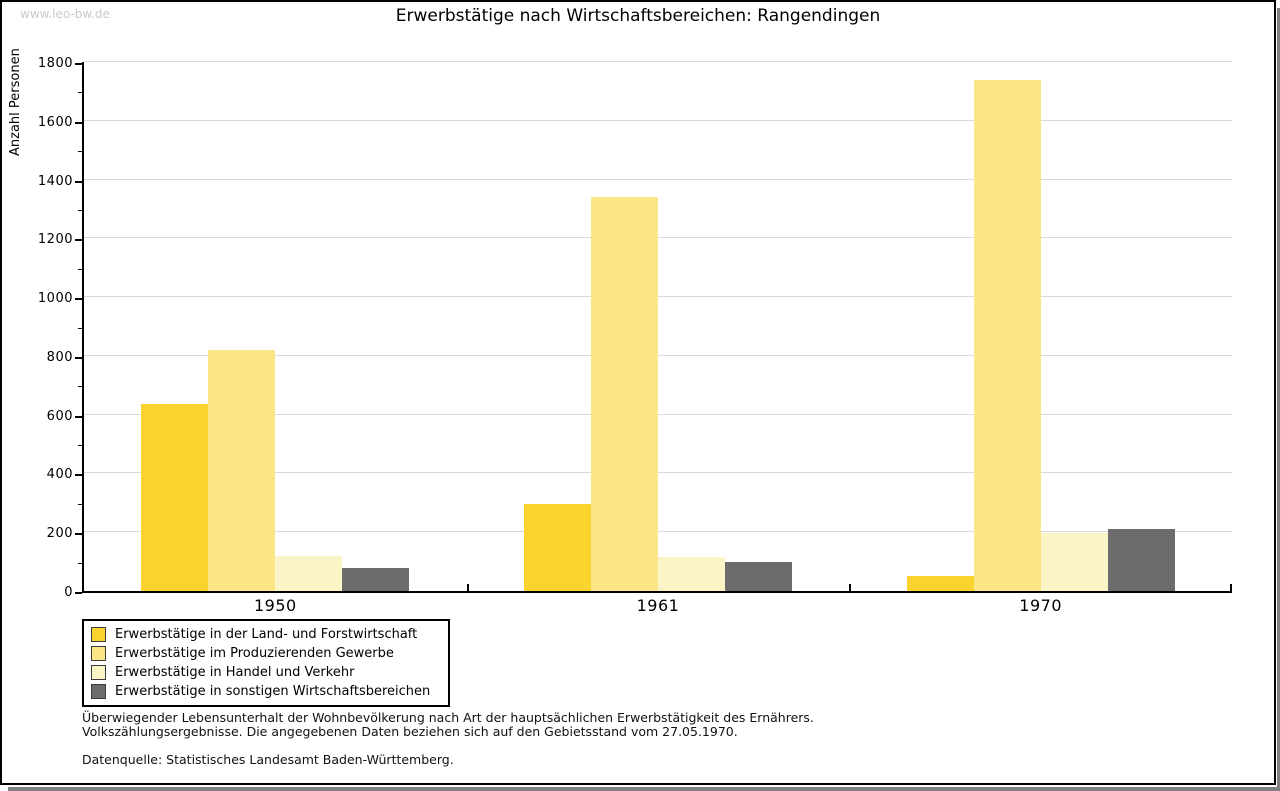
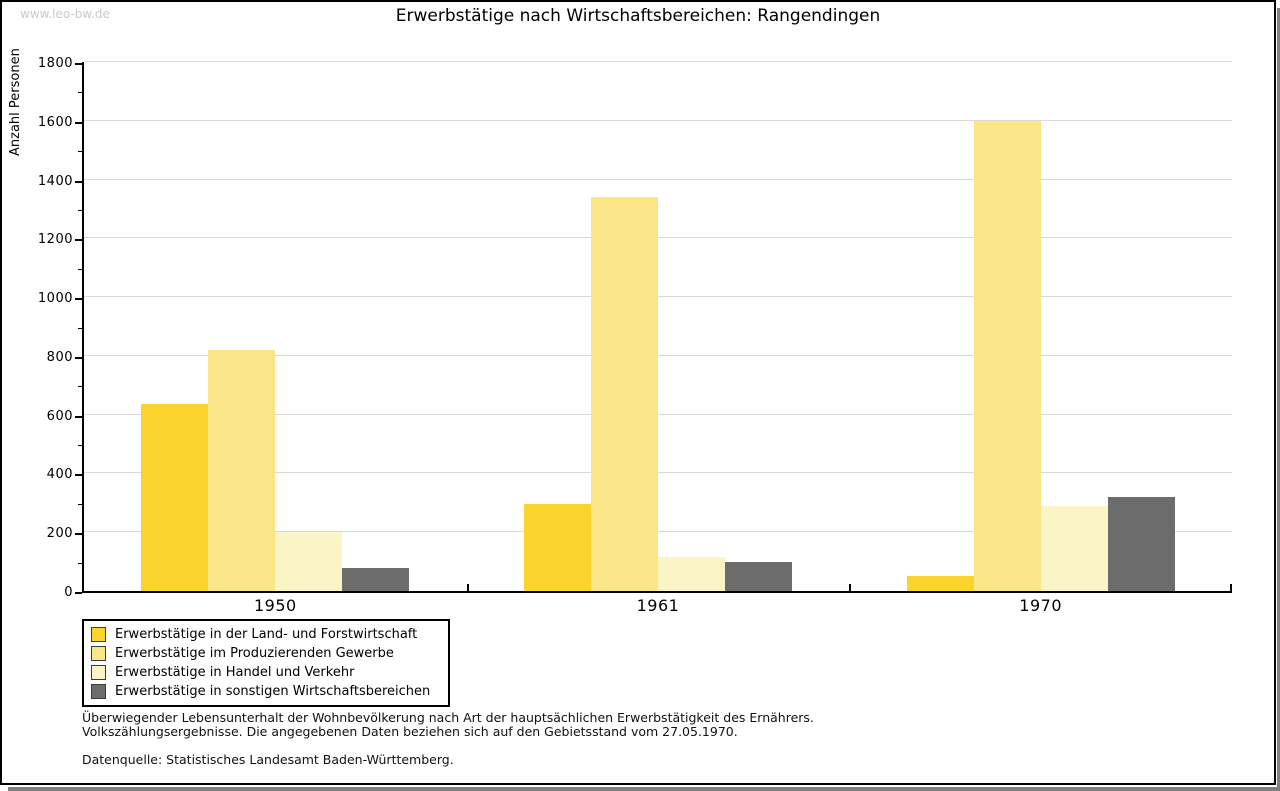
Erwerbstätige in Handel und Verkehr/1950: 120 -> 200
Erwerbstätige im Produzierenden Gewerbe/1970: 1740 -> 1600
Erwerbstätige in Handel und Verkehr/1970: 200 -> 290
Erwerbstätige in sonstigen Wirtschaftsbereichen/1970: 210 -> 320
